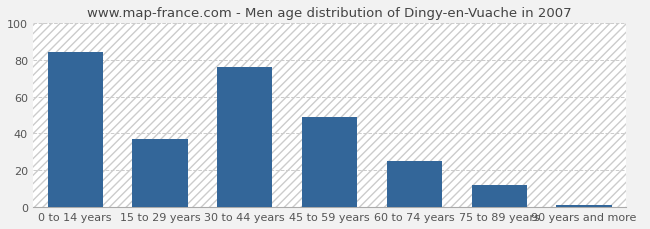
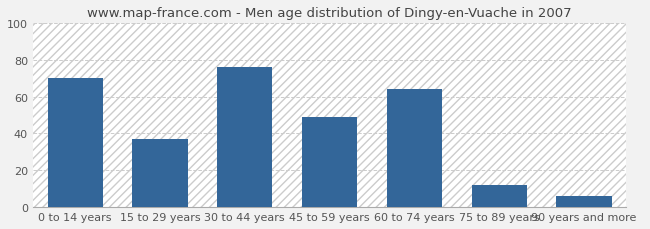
0 to 14 years: 84 -> 70
60 to 74 years: 25 -> 64
90 years and more: 1 -> 6
